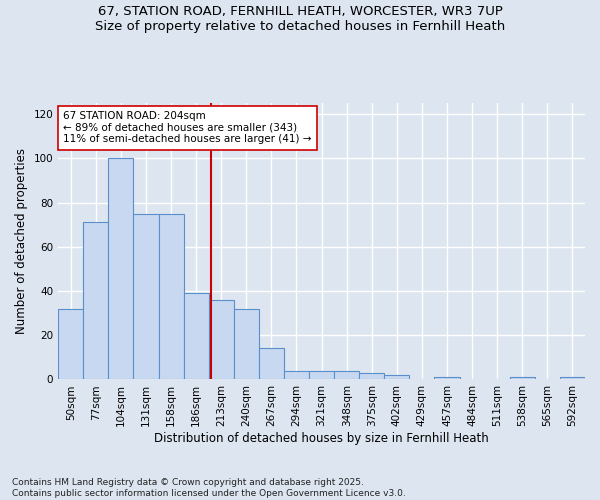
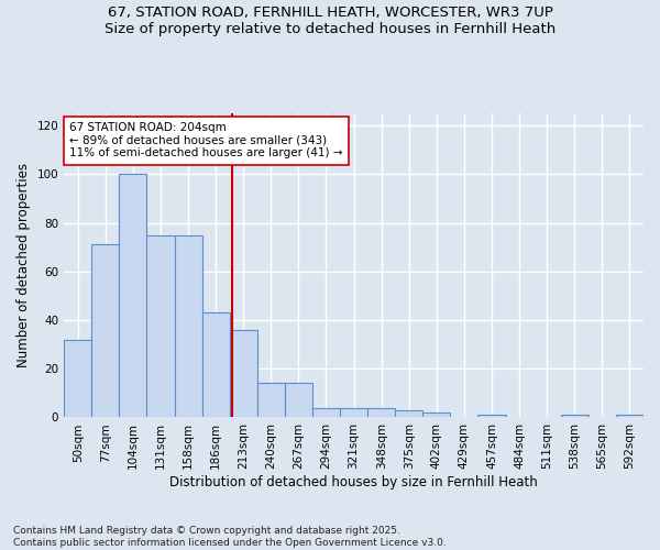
186sqm: 39 -> 43
240sqm: 32 -> 14
